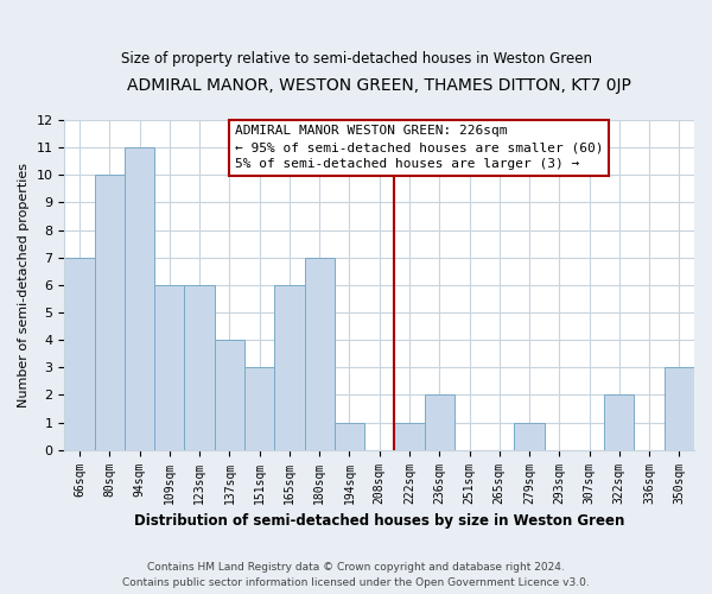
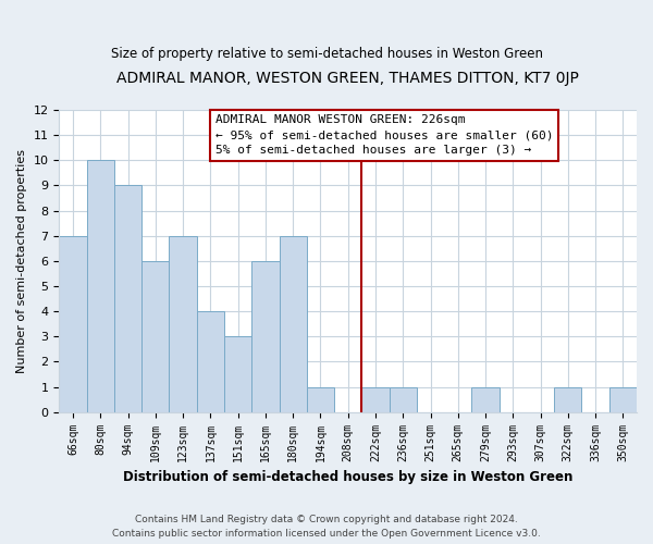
94sqm: 11 -> 9
123sqm: 6 -> 7
236sqm: 2 -> 1
322sqm: 2 -> 1
350sqm: 3 -> 1
